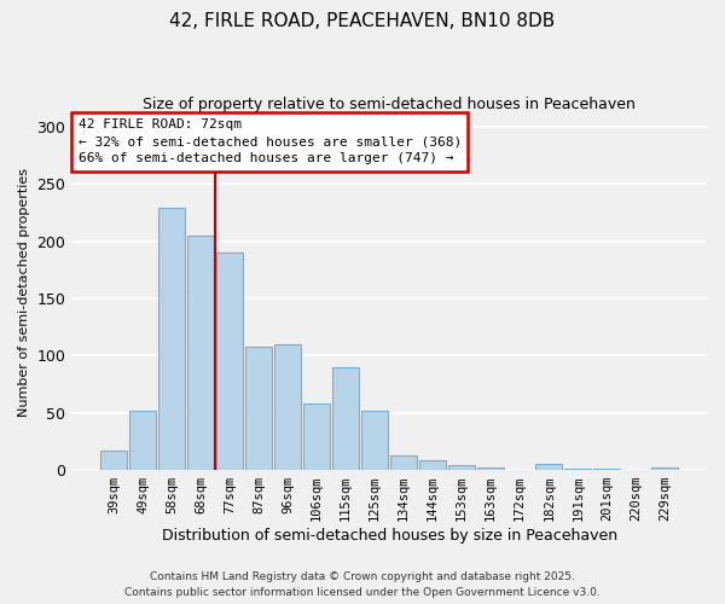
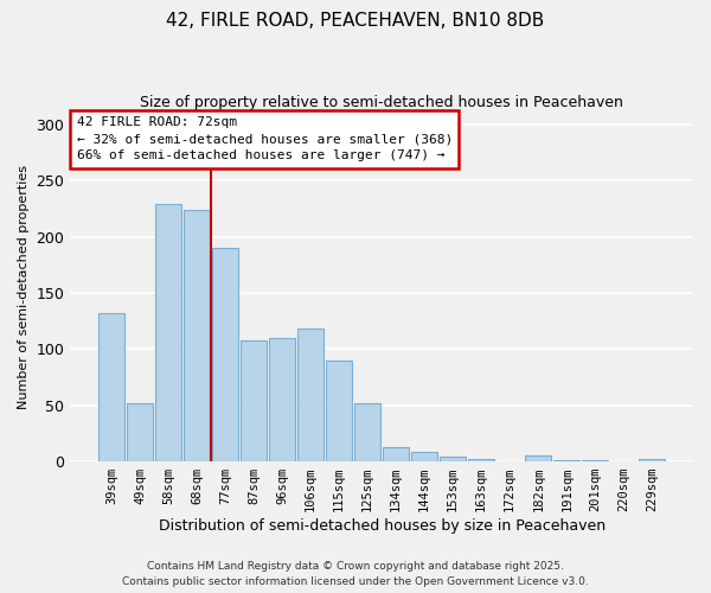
39sqm: 17 -> 132
68sqm: 205 -> 224
106sqm: 58 -> 118
